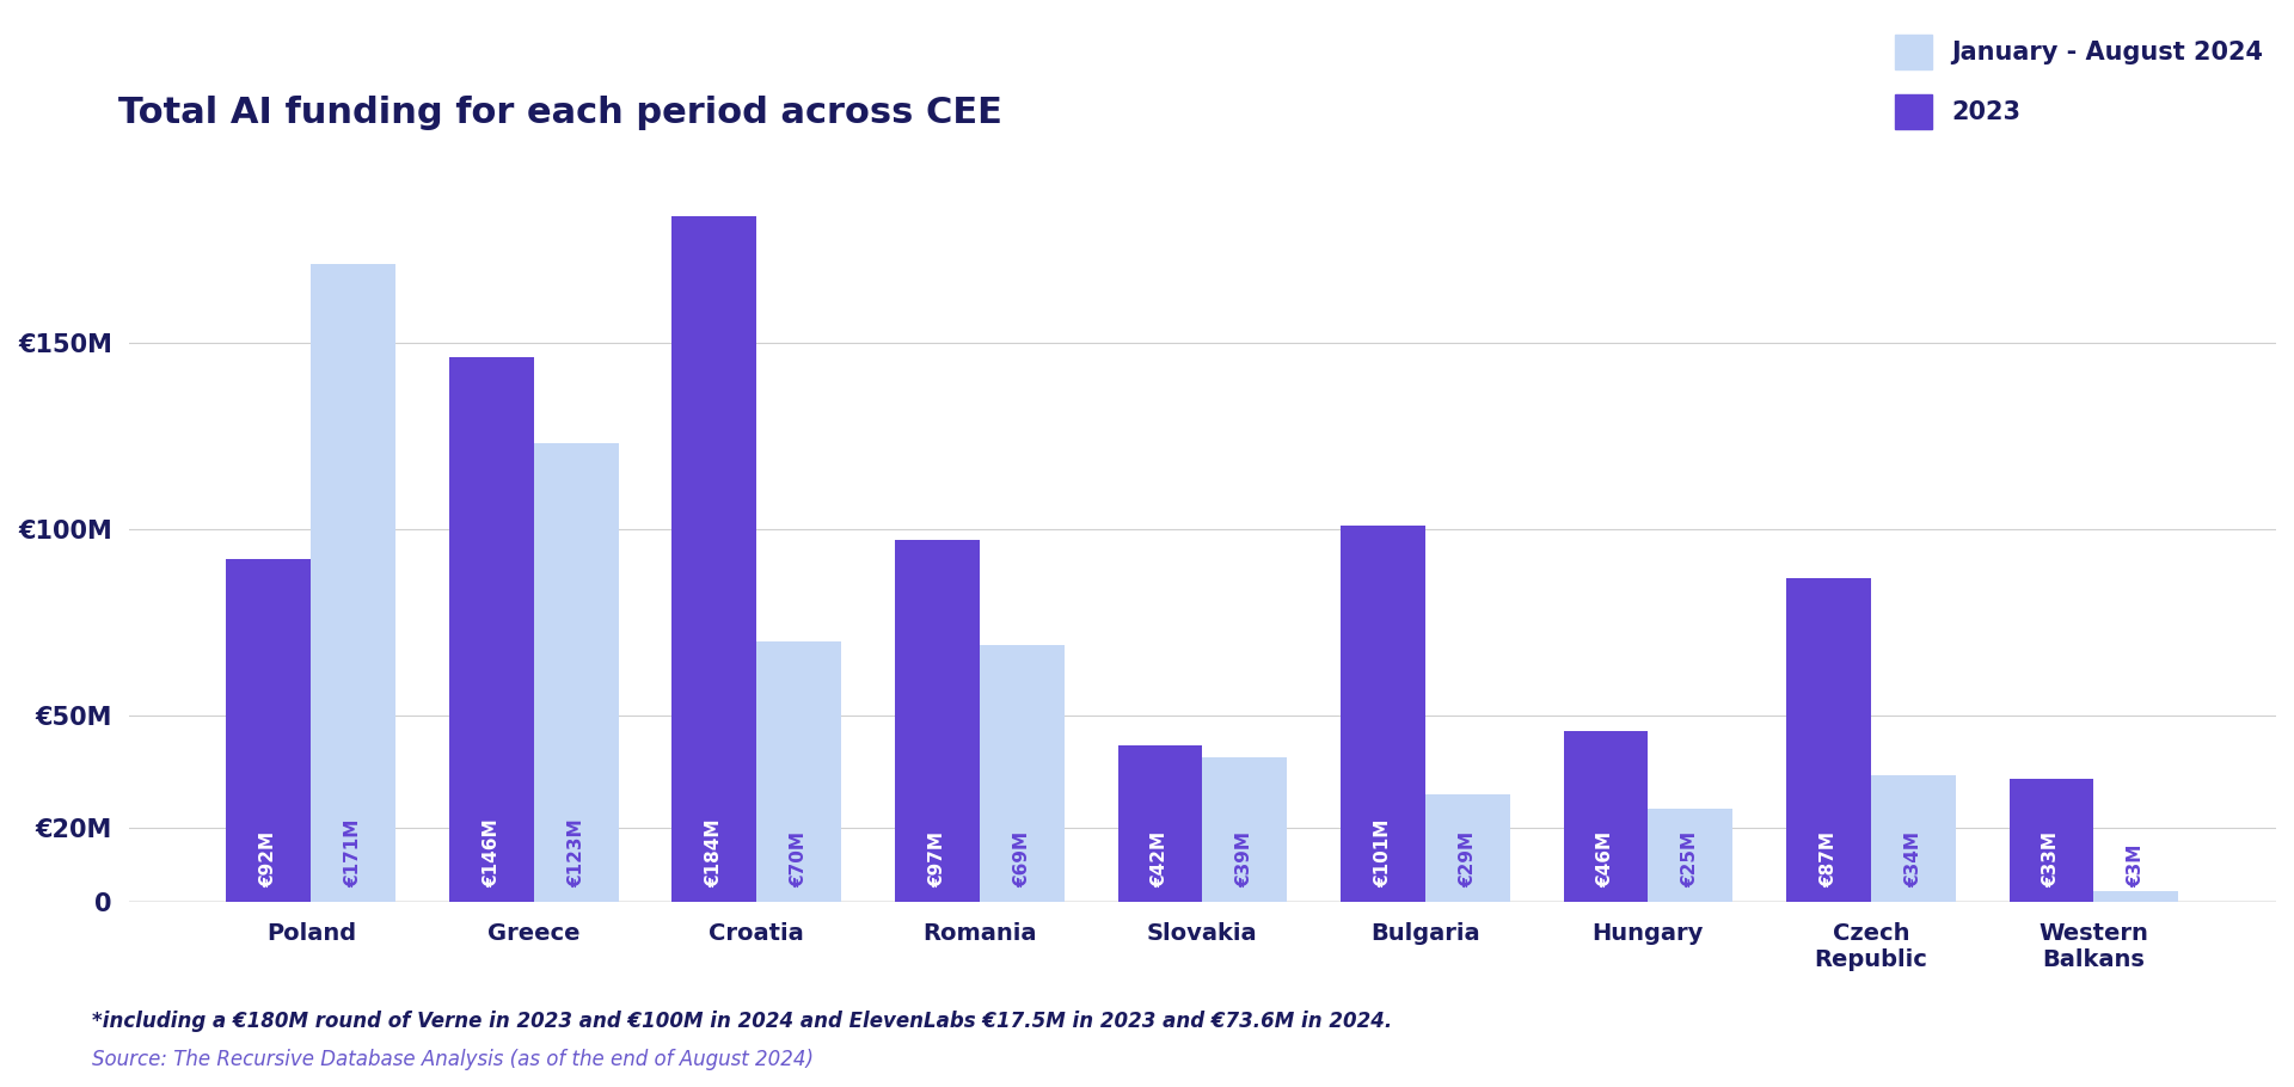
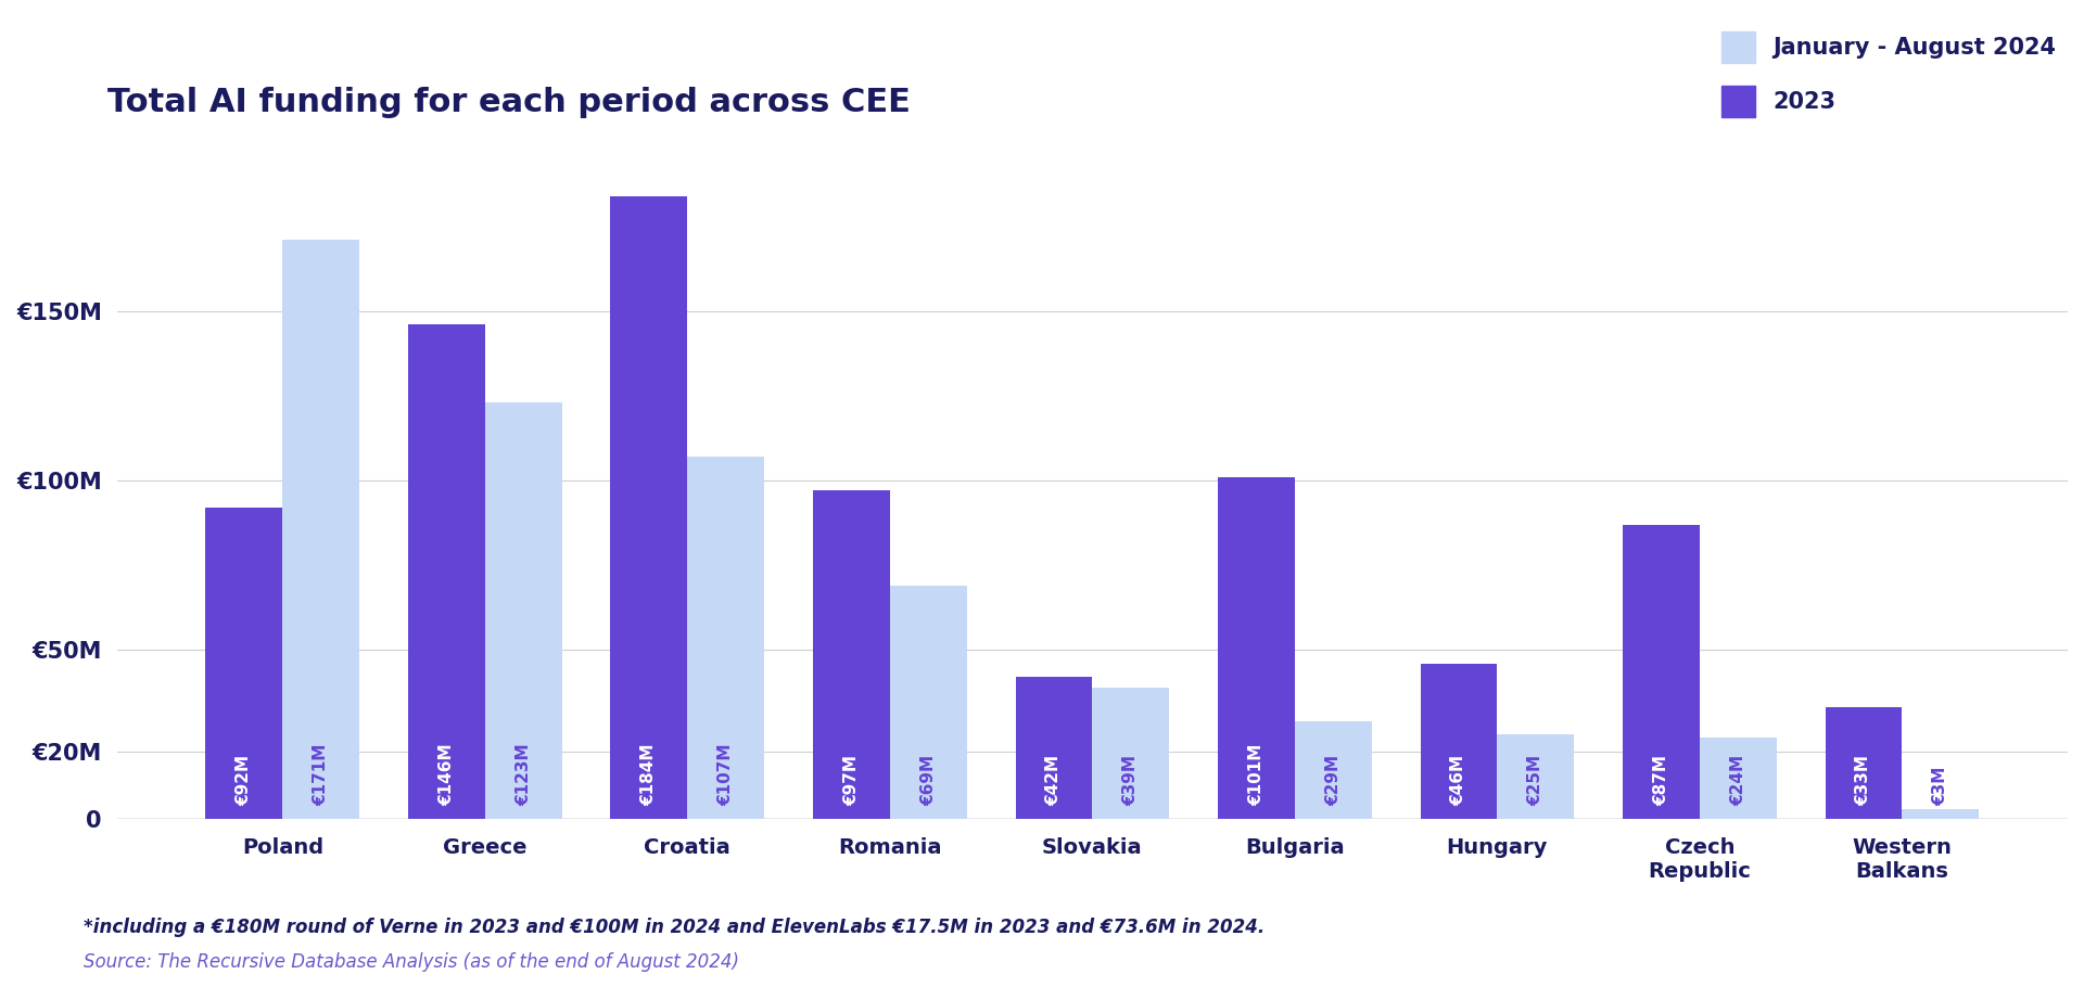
January - August 2024/Croatia: €70M -> €107M
January - August 2024/Czech Republic: €34M -> €24M
